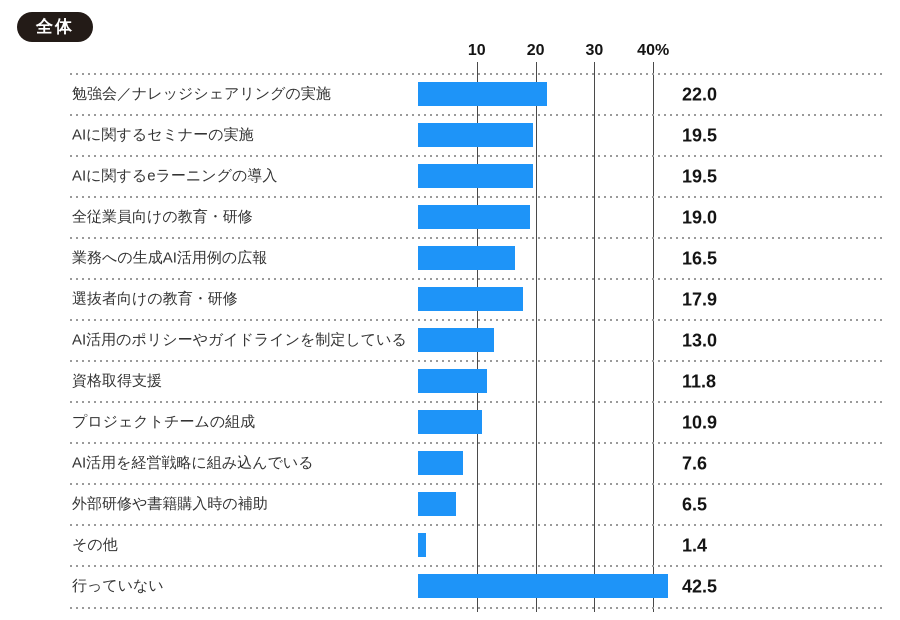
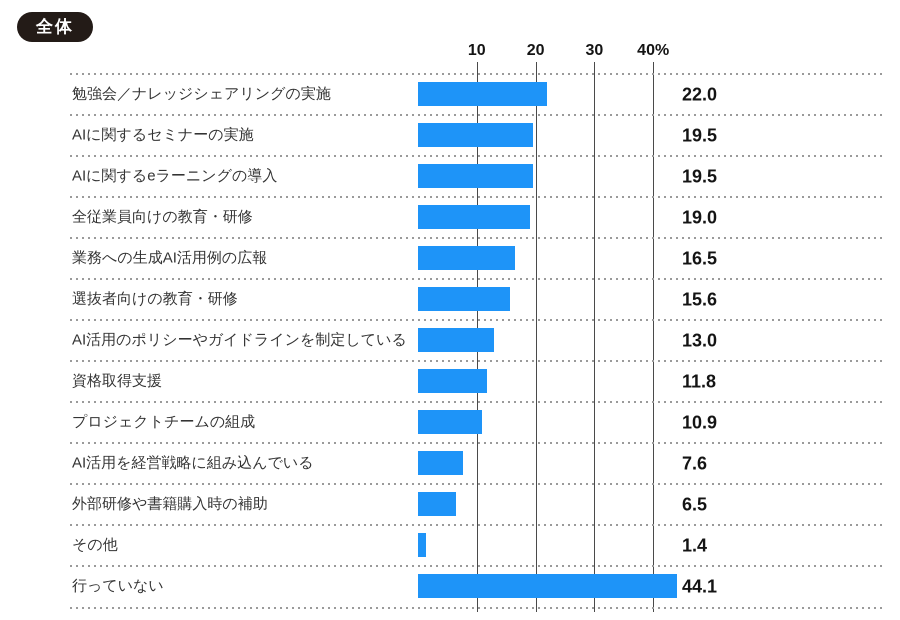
選抜者向けの教育・研修: 17.9 -> 15.6
行っていない: 42.5 -> 44.1
